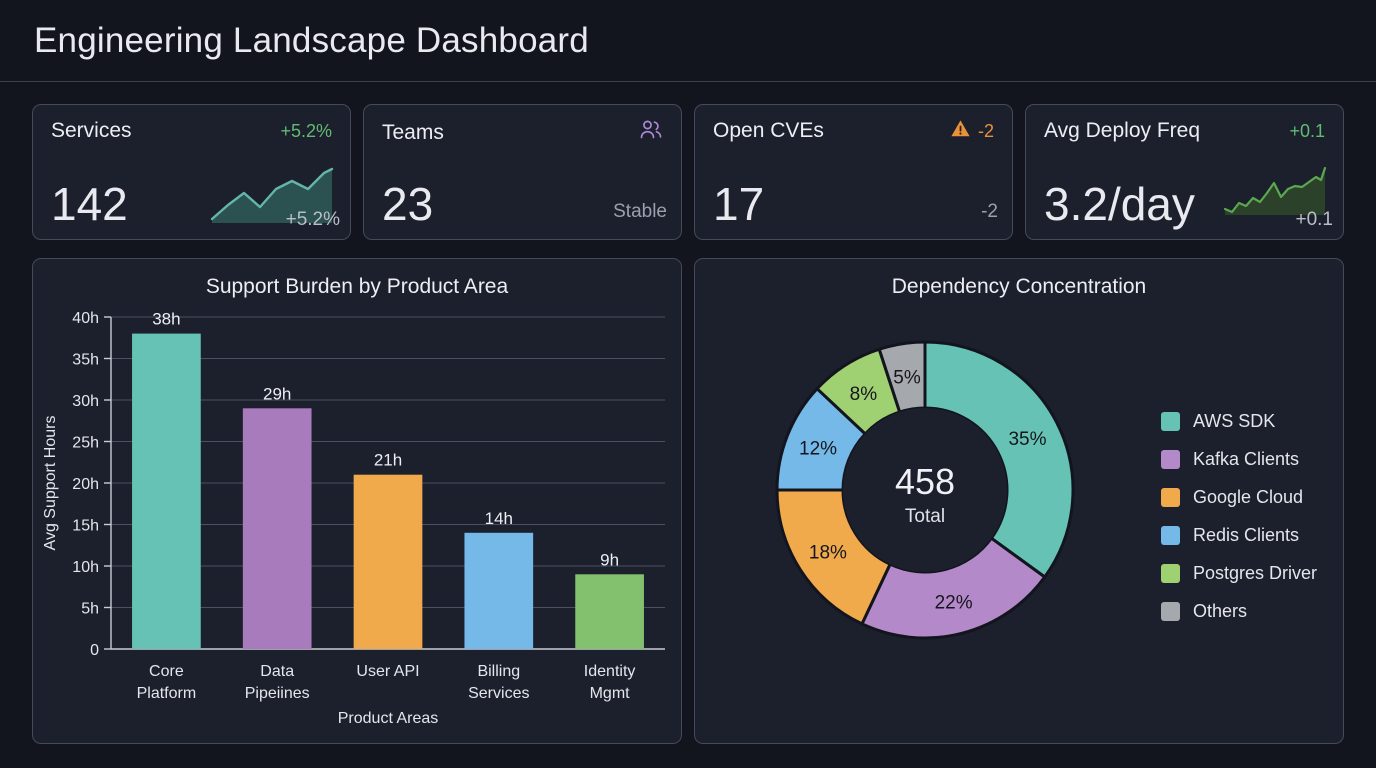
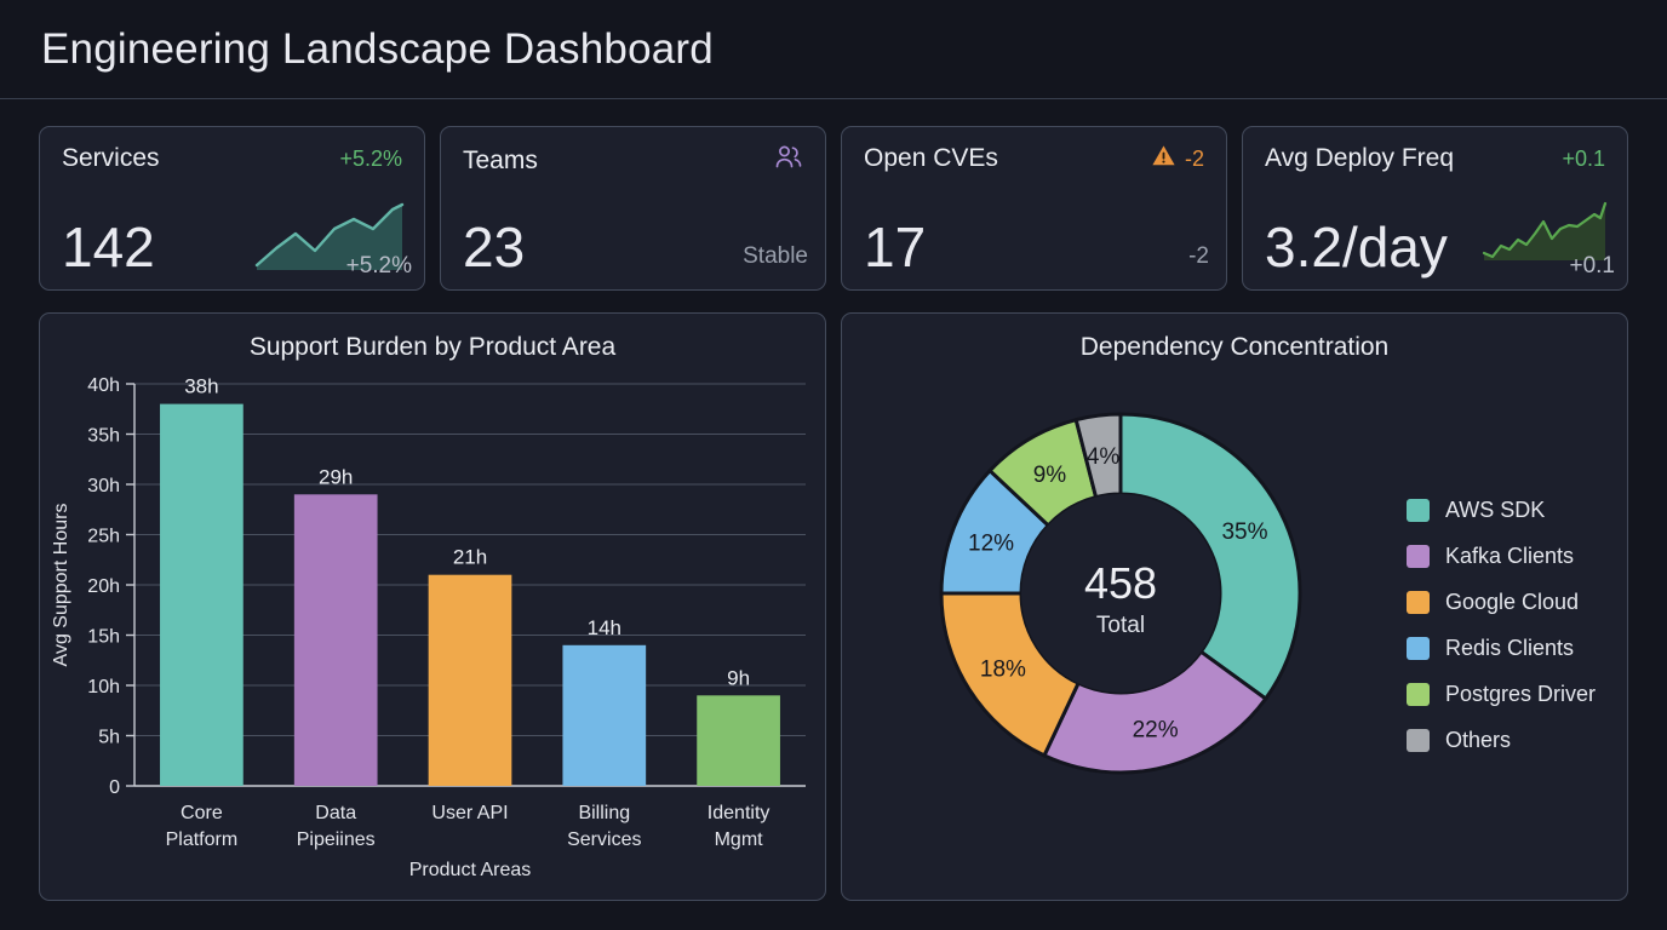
Dependency Concentration/Postgres Driver: 8% -> 9%
Dependency Concentration/Others: 5% -> 4%
